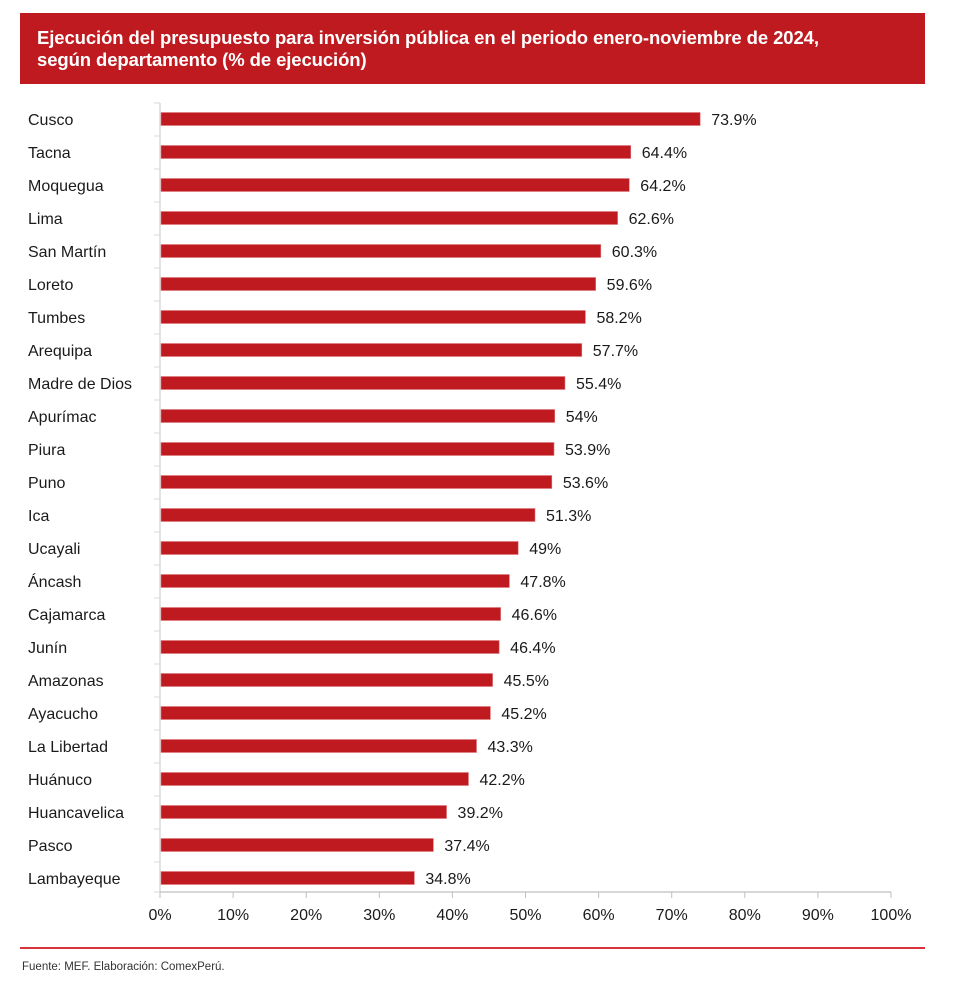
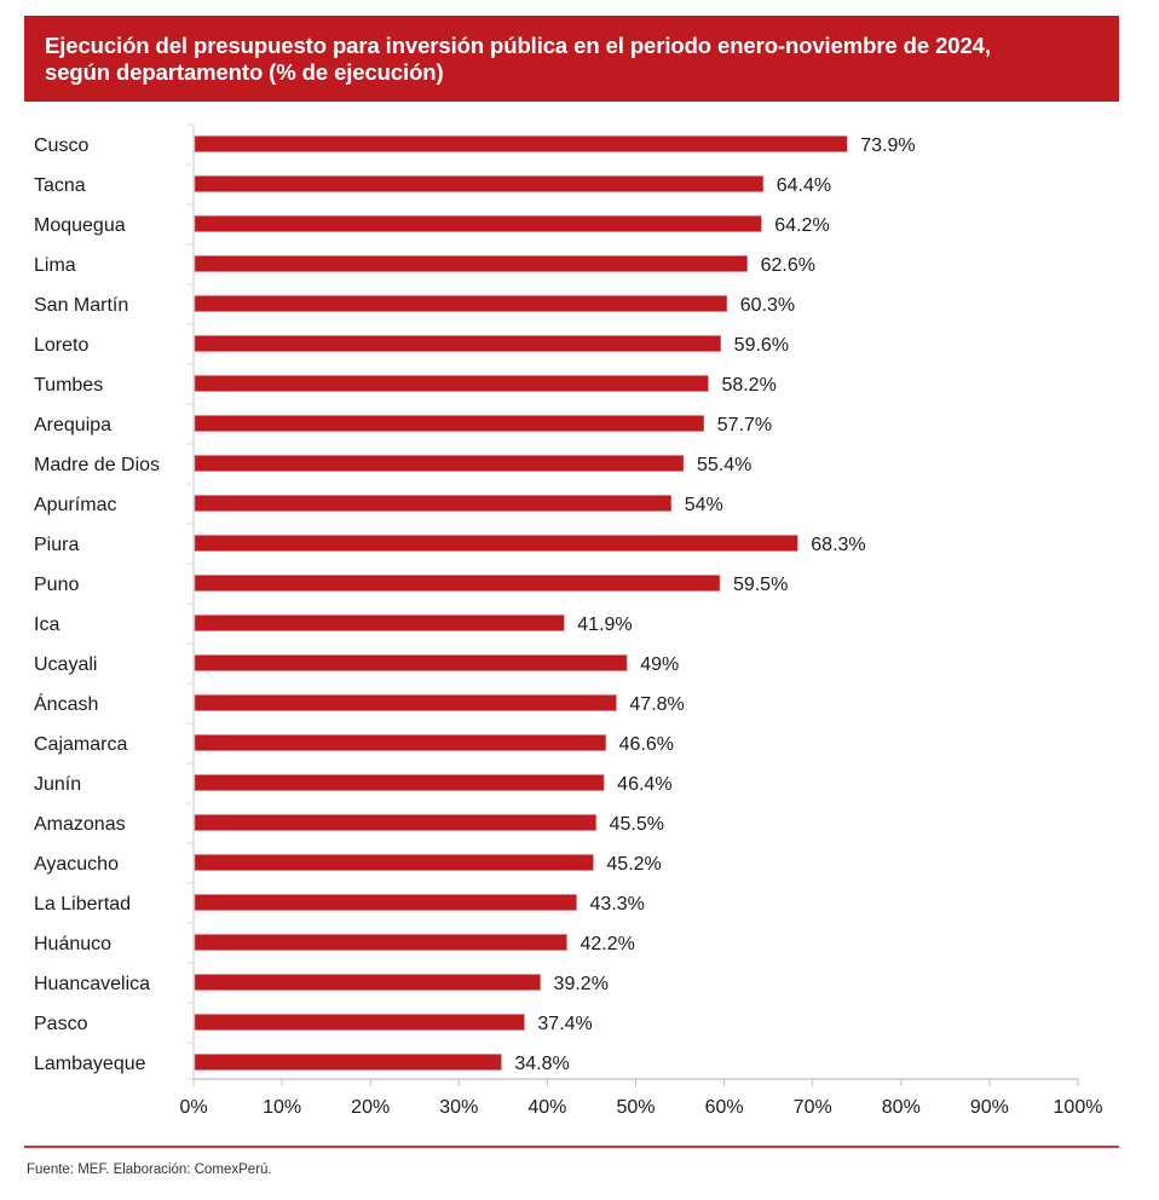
Piura: 53.9% -> 68.3%
Puno: 53.6% -> 59.5%
Ica: 51.3% -> 41.9%
